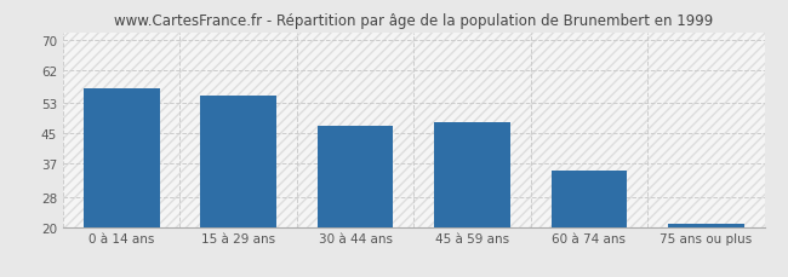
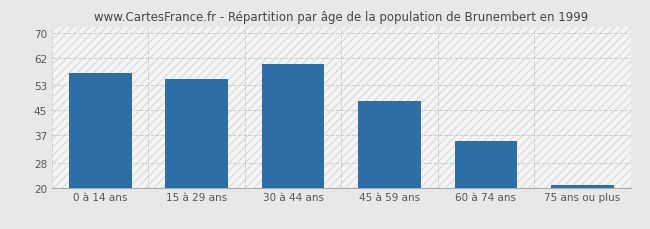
30 à 44 ans: 47 -> 60
